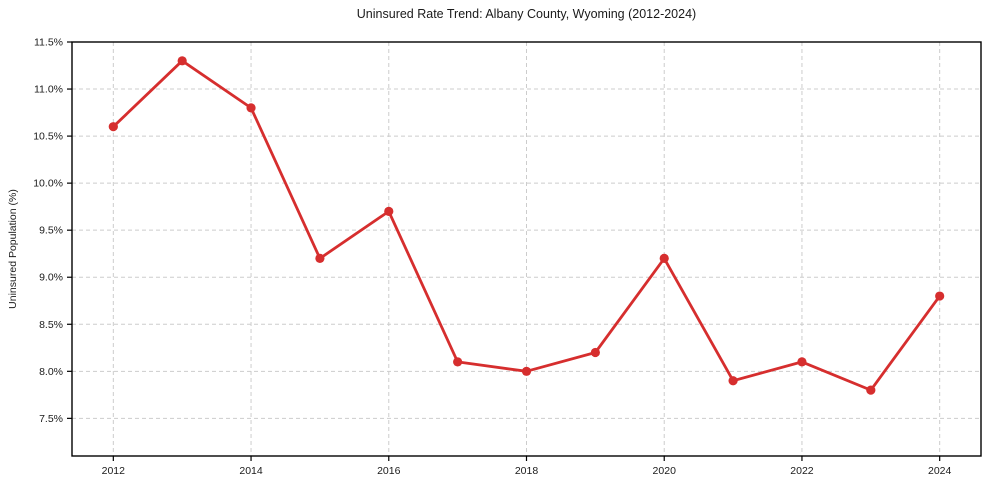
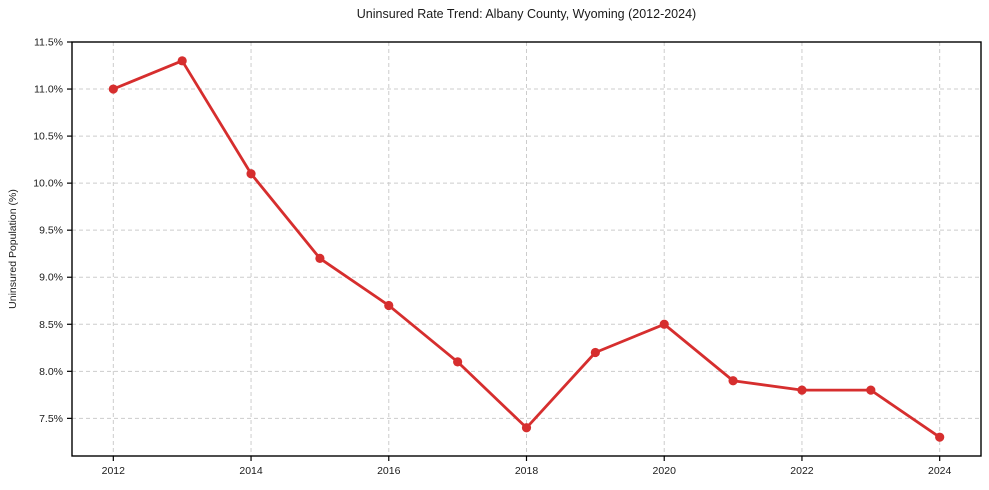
2012: 10.6% -> 11.0%
2014: 10.8% -> 10.1%
2016: 9.7% -> 8.7%
2018: 8.0% -> 7.4%
2020: 9.2% -> 8.5%
2022: 8.1% -> 7.8%
2024: 8.8% -> 7.3%
